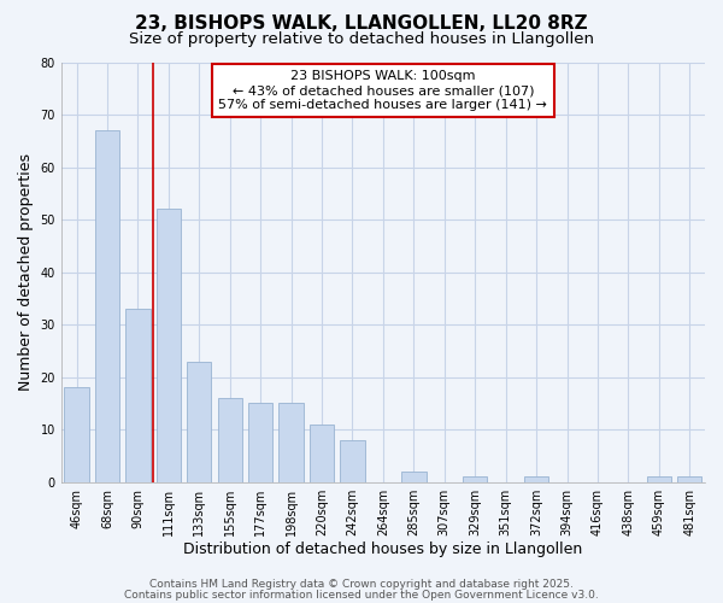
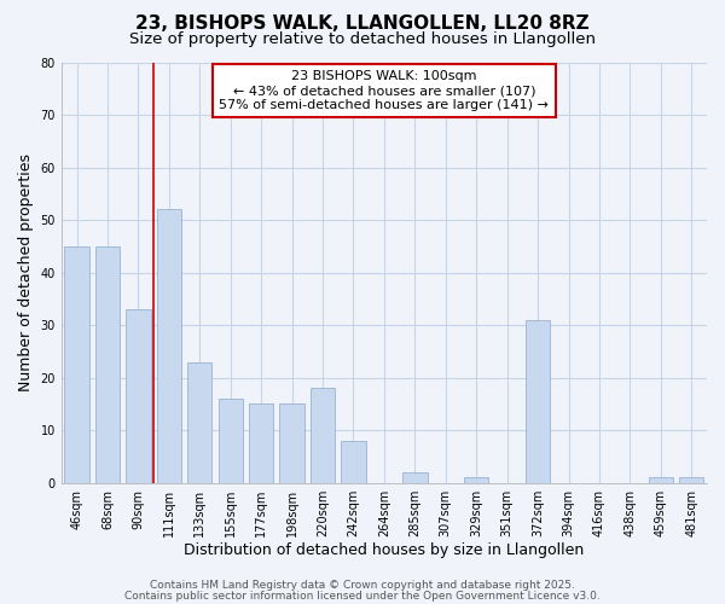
46sqm: 18 -> 45
68sqm: 67 -> 45
220sqm: 11 -> 18
372sqm: 1 -> 31
